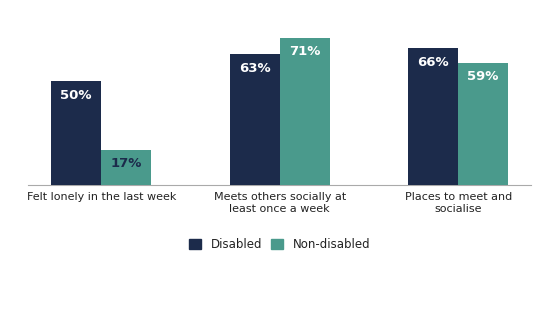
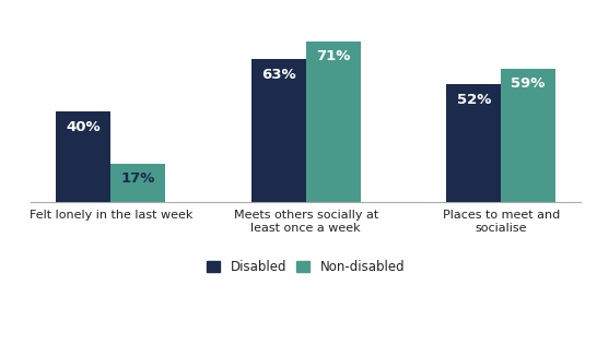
Disabled/Felt lonely in the last week: 50% -> 40%
Disabled/Places to meet and socialise: 66% -> 52%
